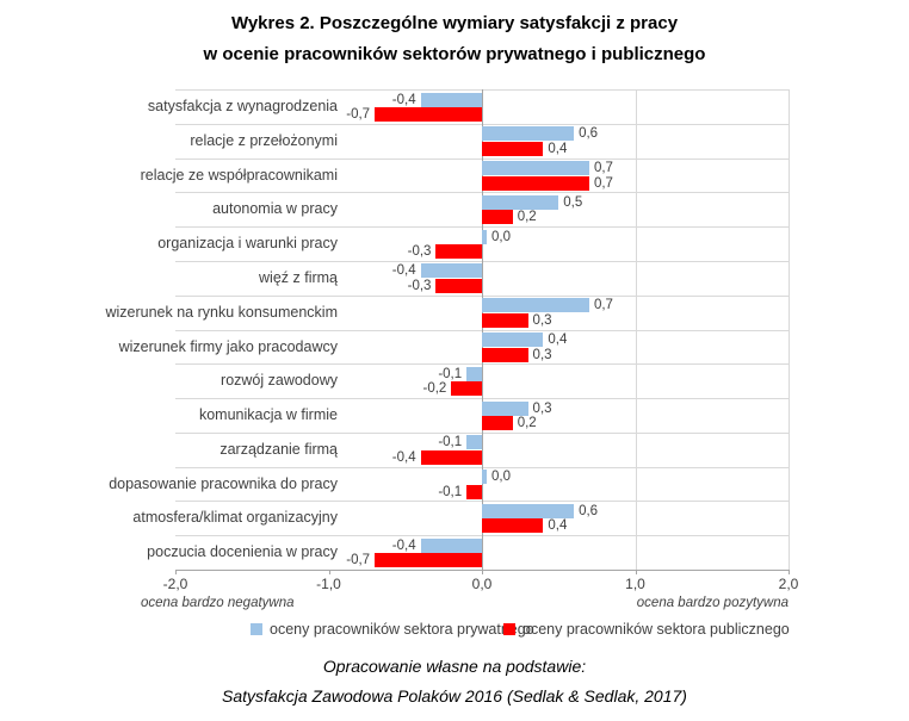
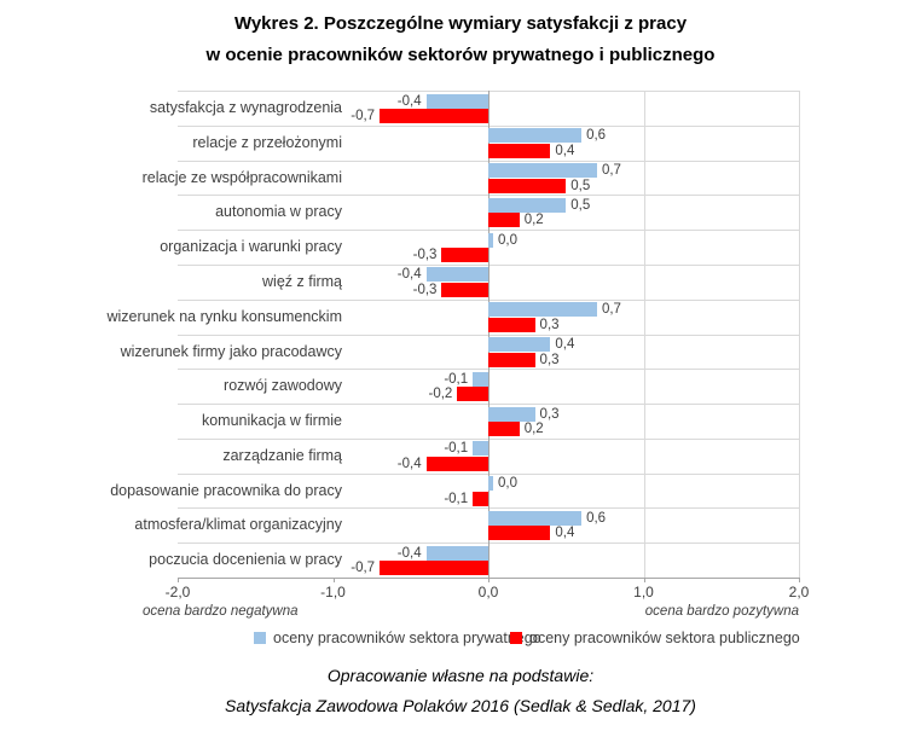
oceny pracowników sektora publicznego/relacje ze współpracownikami: 0,7 -> 0,5
